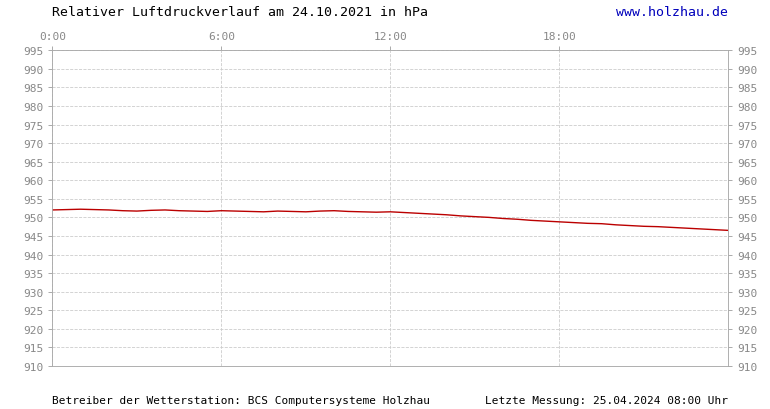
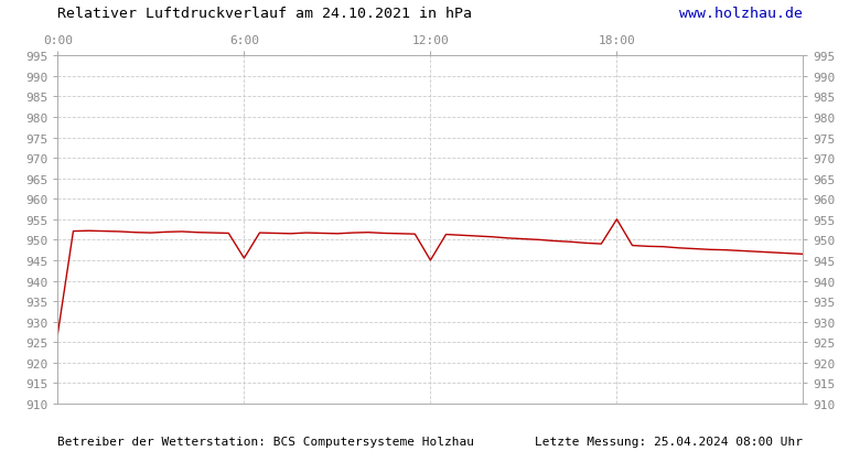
0:00: 952.0 -> 927.0
6:00: 951.8 -> 945.5
12:00: 951.5 -> 945.0
18:00: 948.8 -> 955.0
